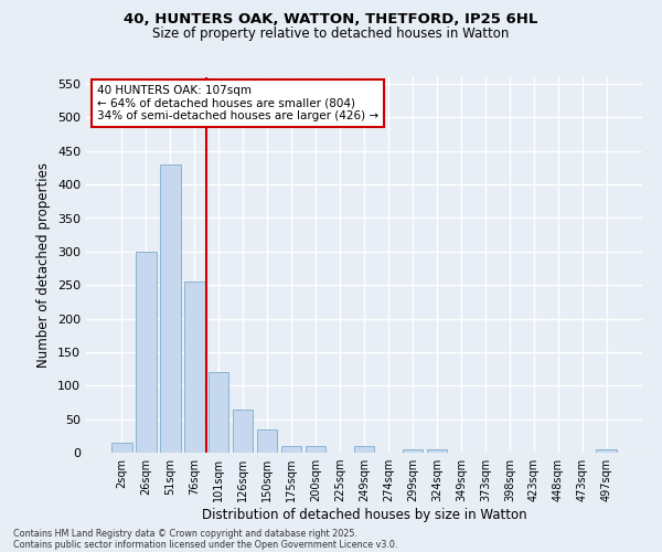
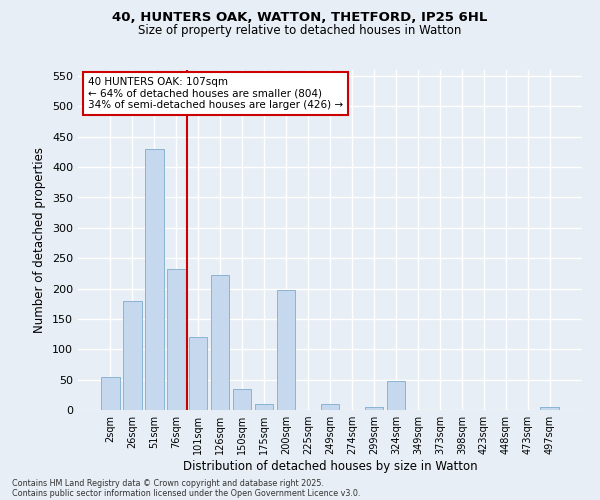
2sqm: 15 -> 54
26sqm: 300 -> 180
76sqm: 255 -> 232
126sqm: 65 -> 222
200sqm: 10 -> 198
324sqm: 5 -> 48
